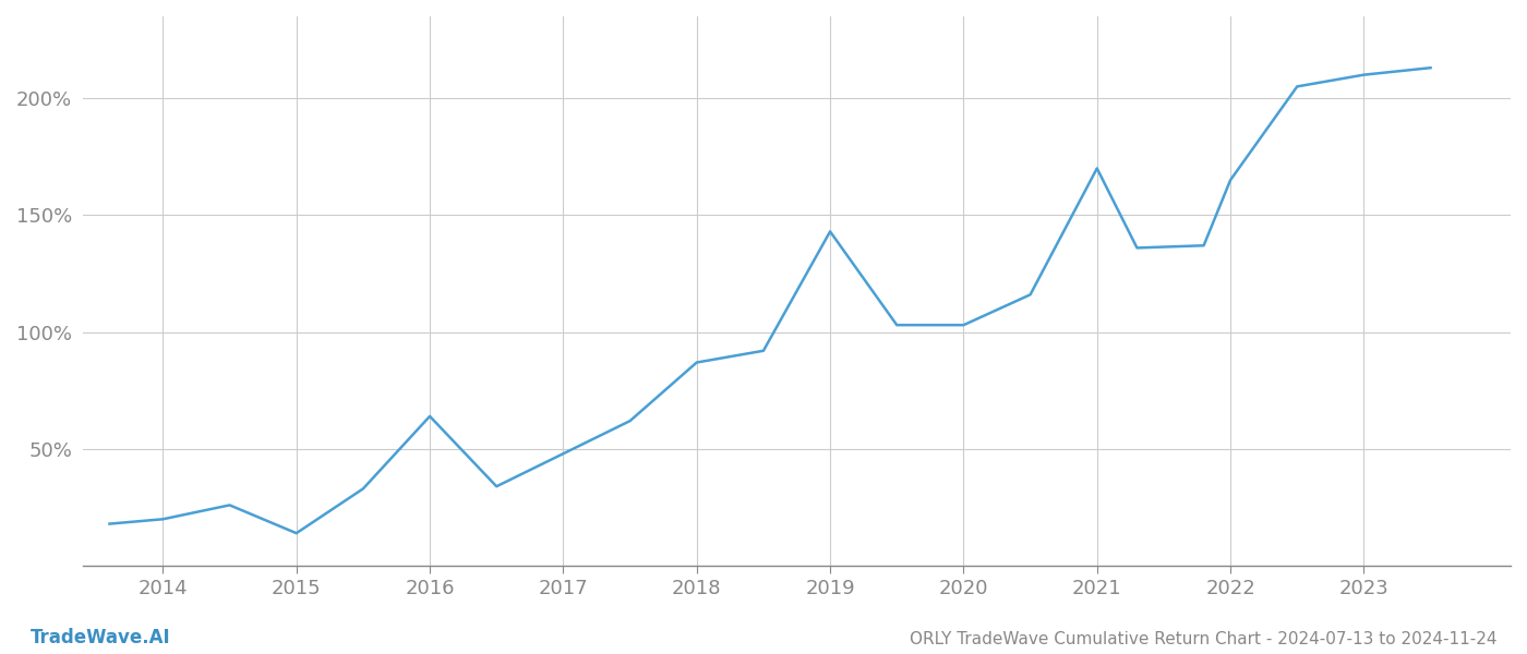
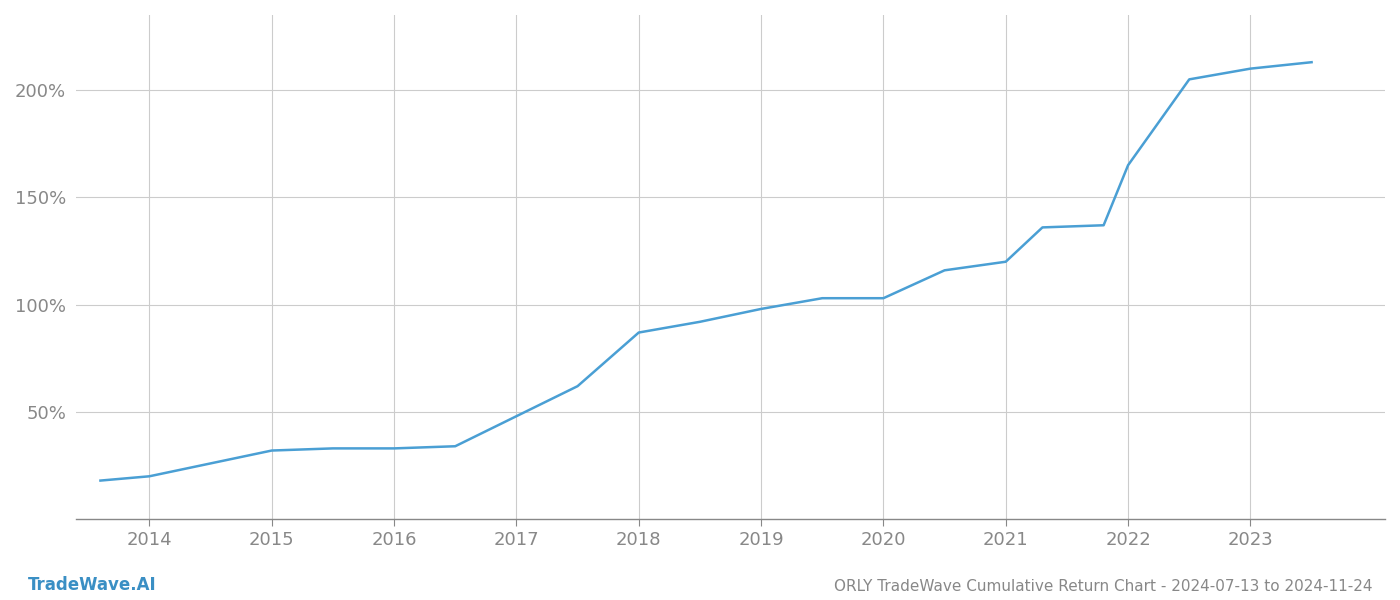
2015: 14% -> 32%
2016: 64% -> 33%
2019: 143% -> 98%
2021: 170% -> 120%
